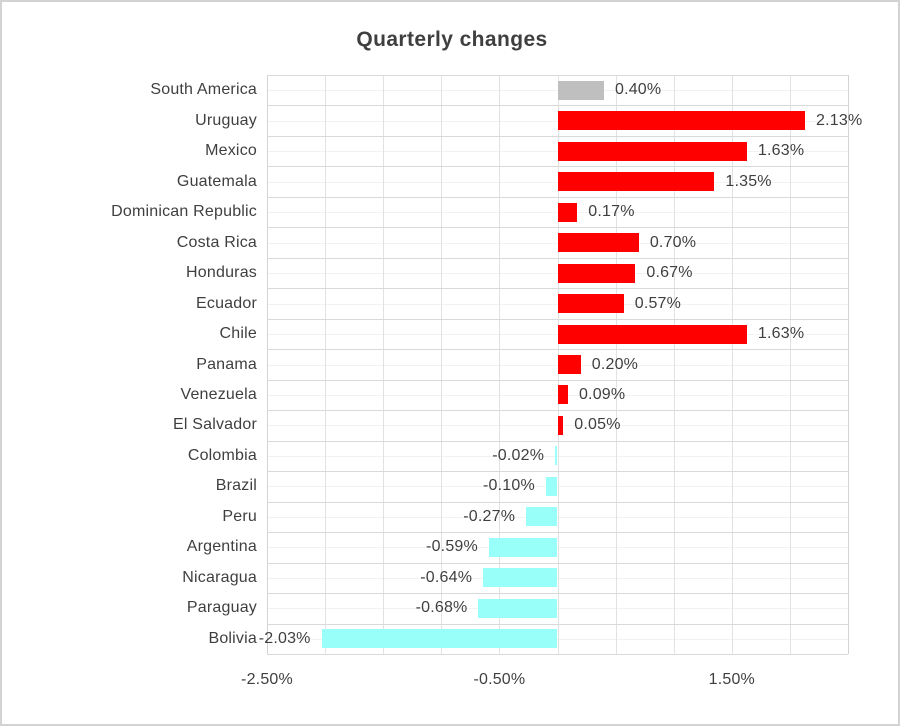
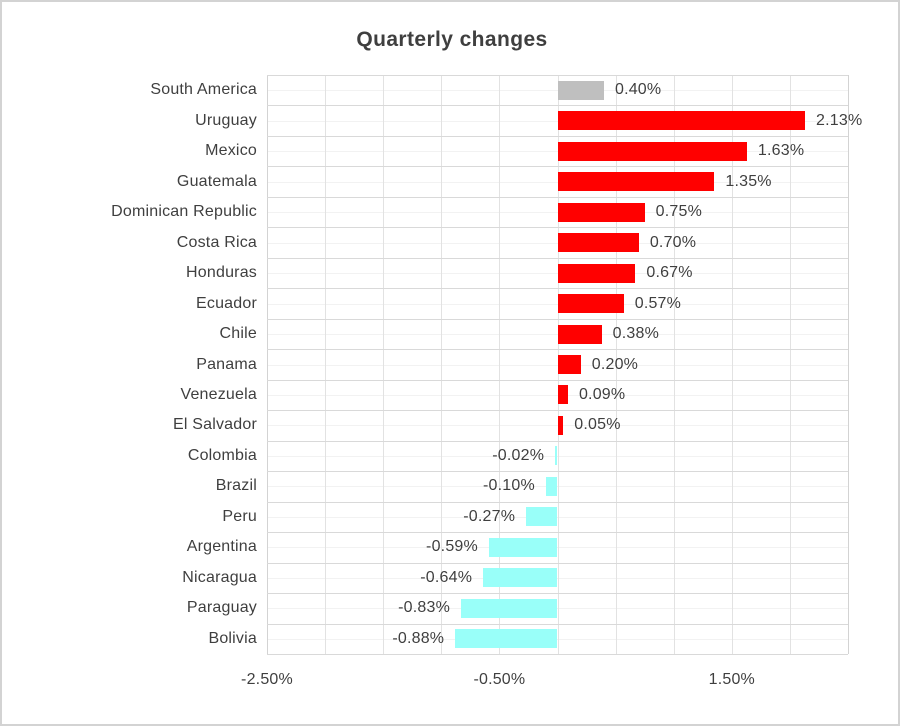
Dominican Republic: 0.17% -> 0.75%
Chile: 1.63% -> 0.38%
Paraguay: -0.68% -> -0.83%
Bolivia: -2.03% -> -0.88%
